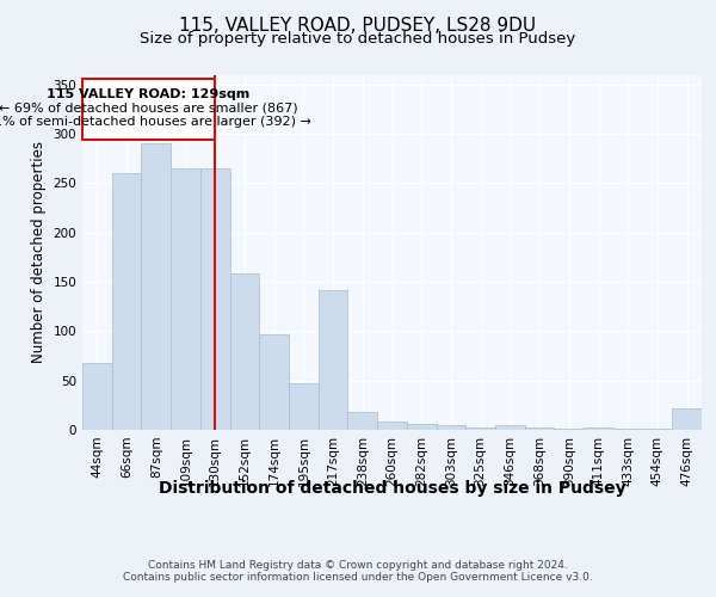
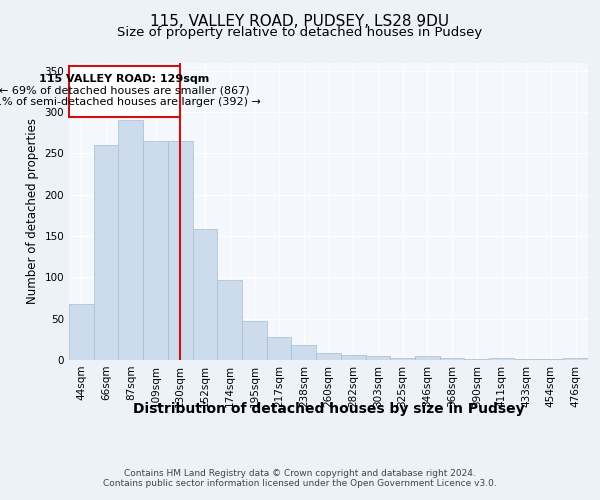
217sqm: 142 -> 28
476sqm: 22 -> 3
